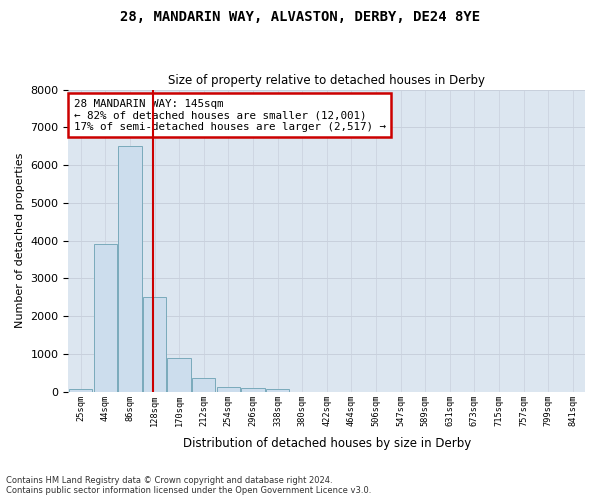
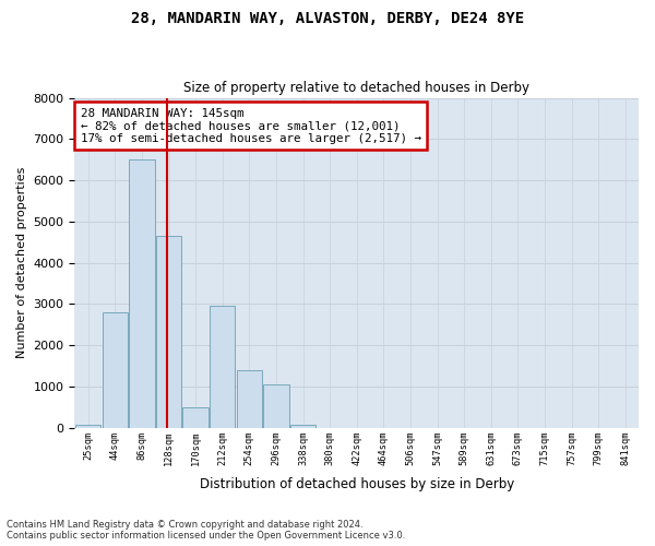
44sqm: 3900 -> 2800
128sqm: 2500 -> 4650
170sqm: 900 -> 500
212sqm: 350 -> 2950
254sqm: 120 -> 1400
296sqm: 100 -> 1050
